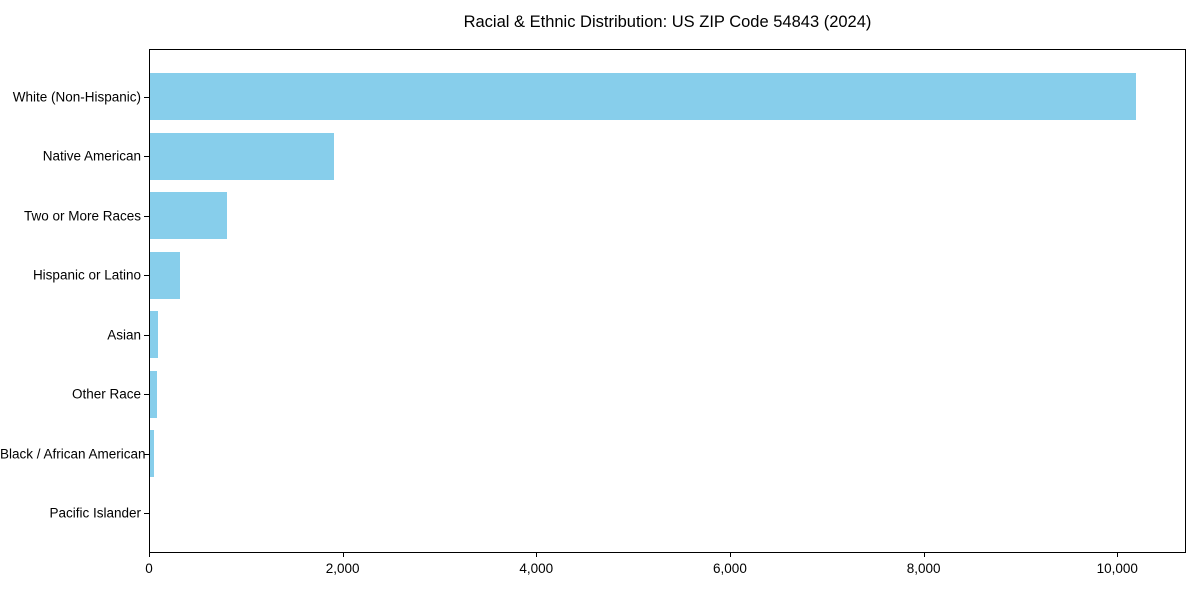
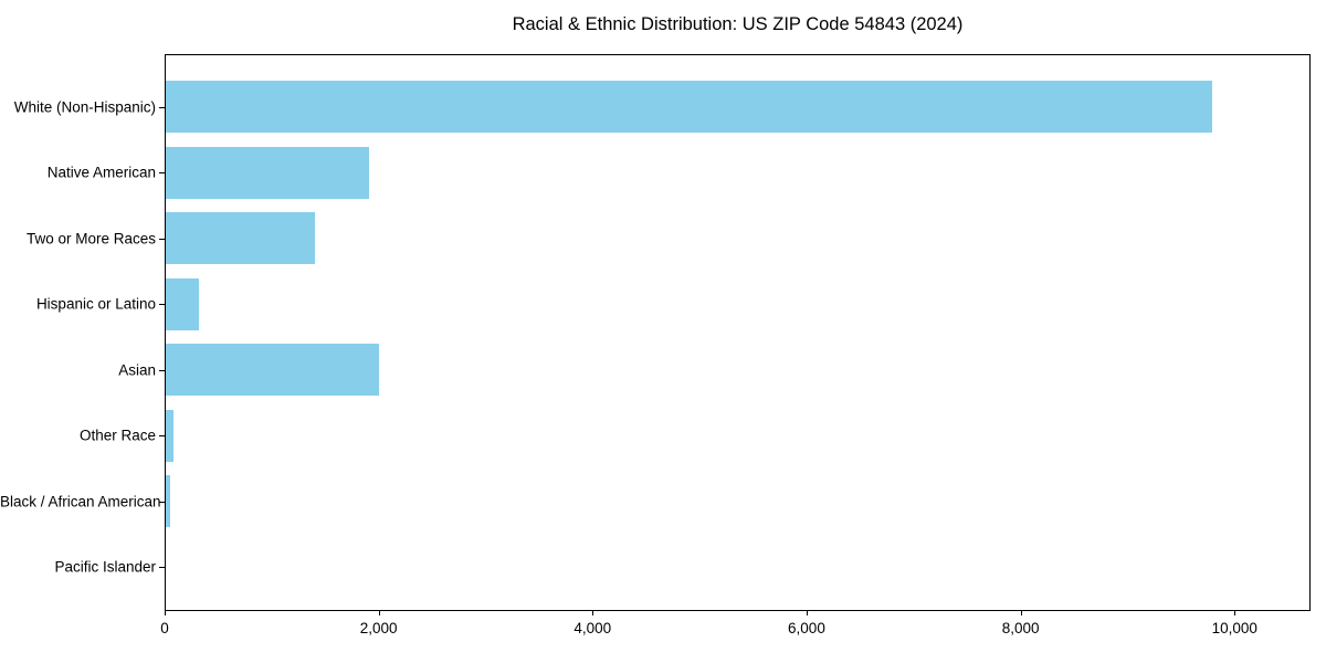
White (Non-Hispanic): 10200 -> 9800
Two or More Races: 800 -> 1400
Asian: 100 -> 2000
